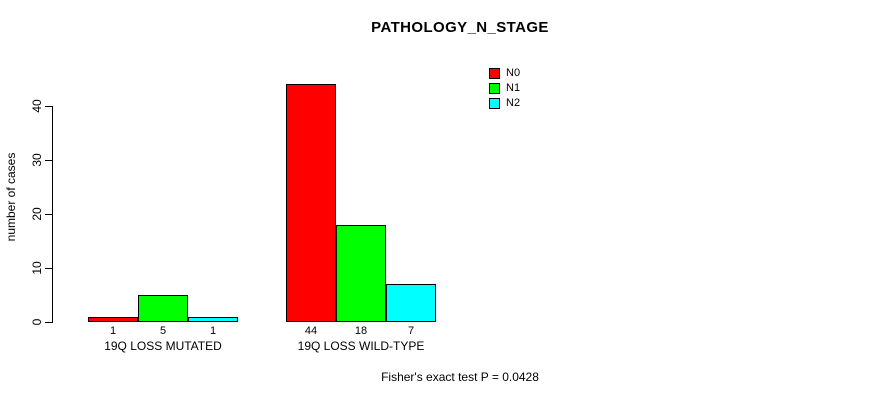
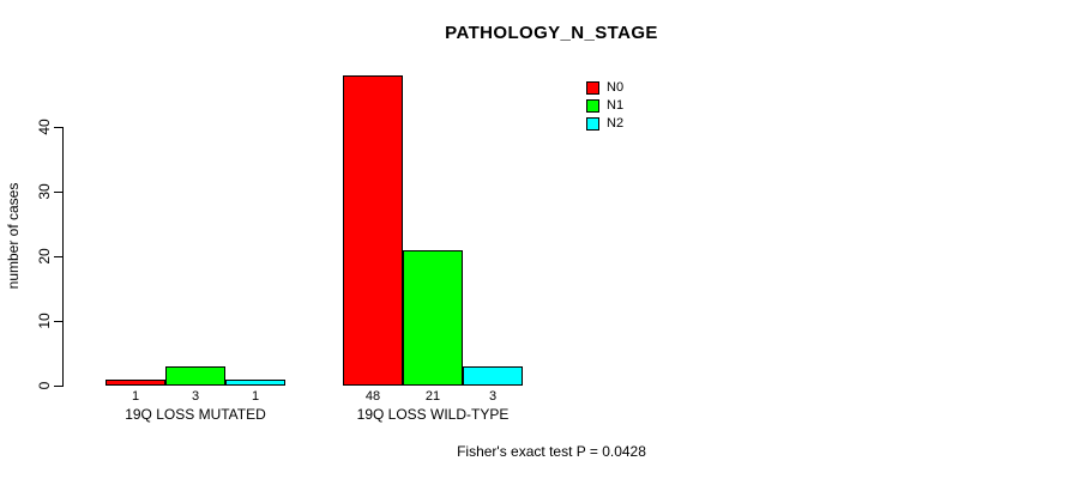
N1/19Q LOSS MUTATED: 5 -> 3
N0/19Q LOSS WILD-TYPE: 44 -> 48
N1/19Q LOSS WILD-TYPE: 18 -> 21
N2/19Q LOSS WILD-TYPE: 7 -> 3
